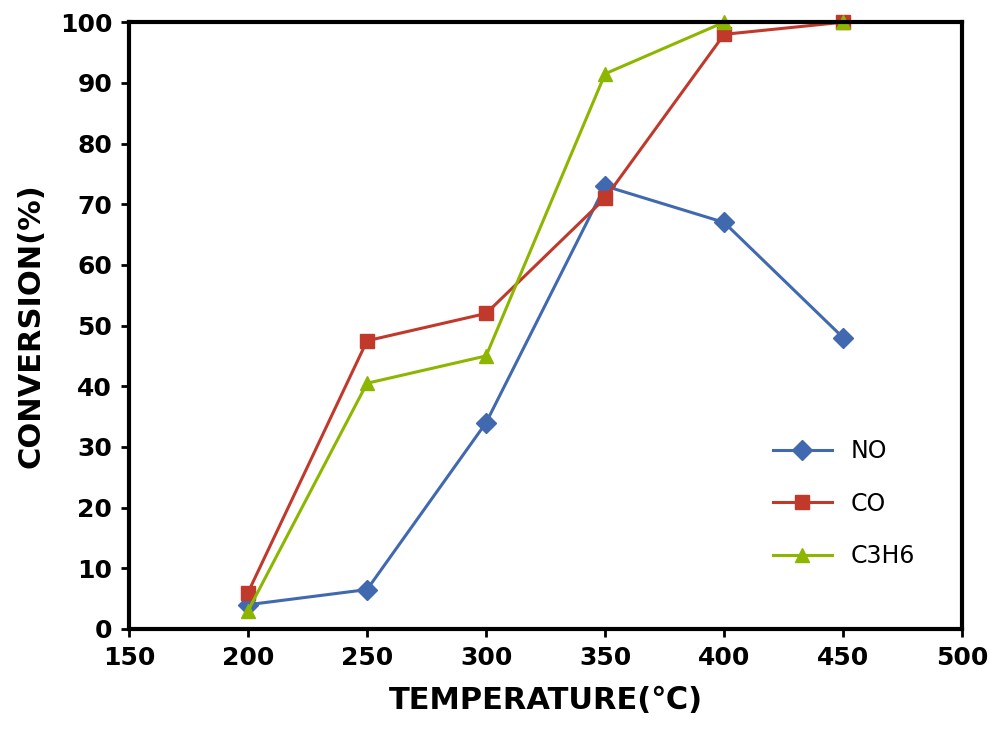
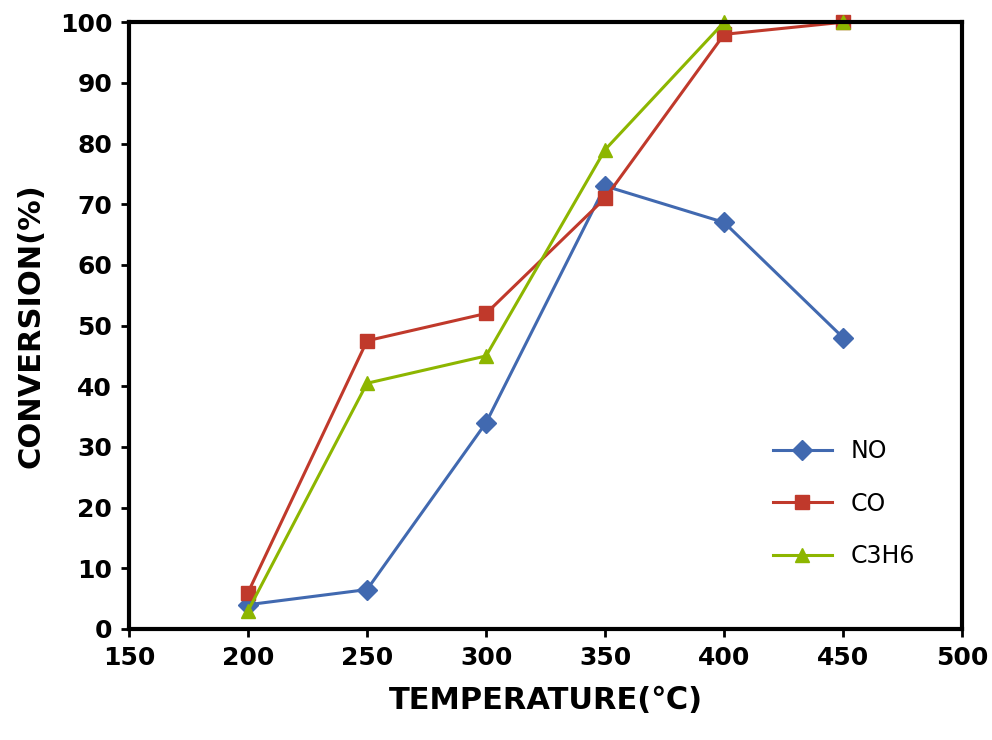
C3H6/350: 91.5 -> 79.0
